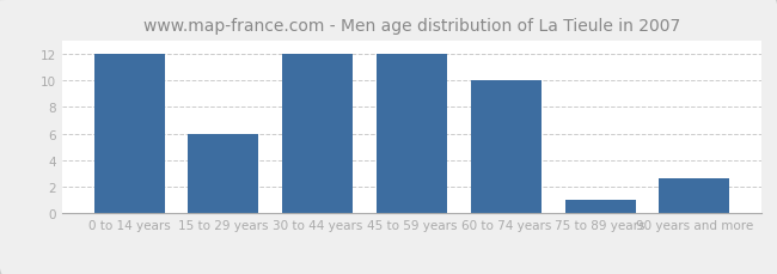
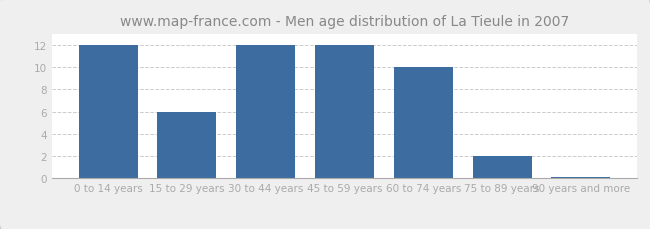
75 to 89 years: 1.0 -> 2.0
90 years and more: 2.6 -> 0.1
